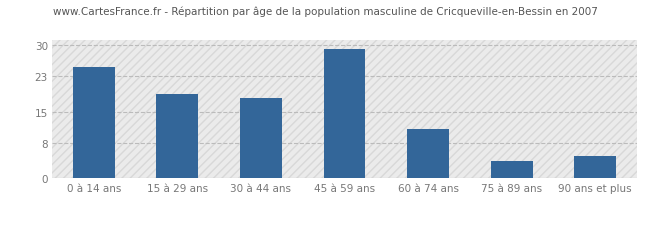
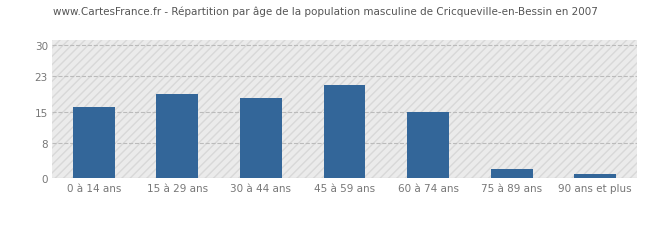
0 à 14 ans: 25 -> 16
45 à 59 ans: 29 -> 21
60 à 74 ans: 11 -> 15
75 à 89 ans: 4 -> 2
90 ans et plus: 5 -> 1
